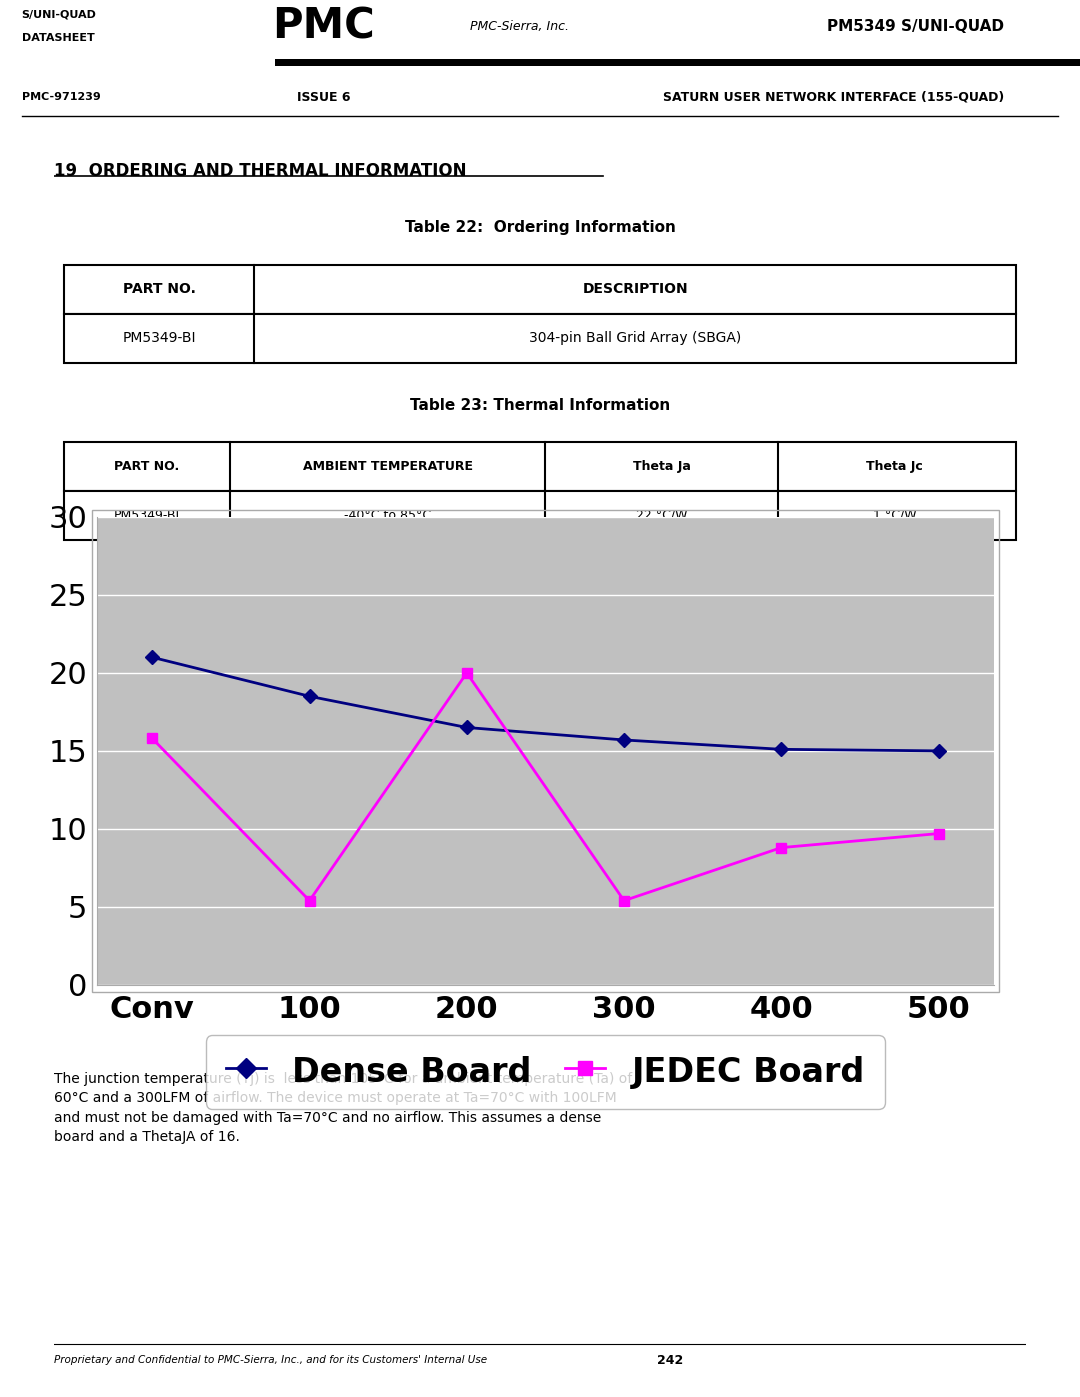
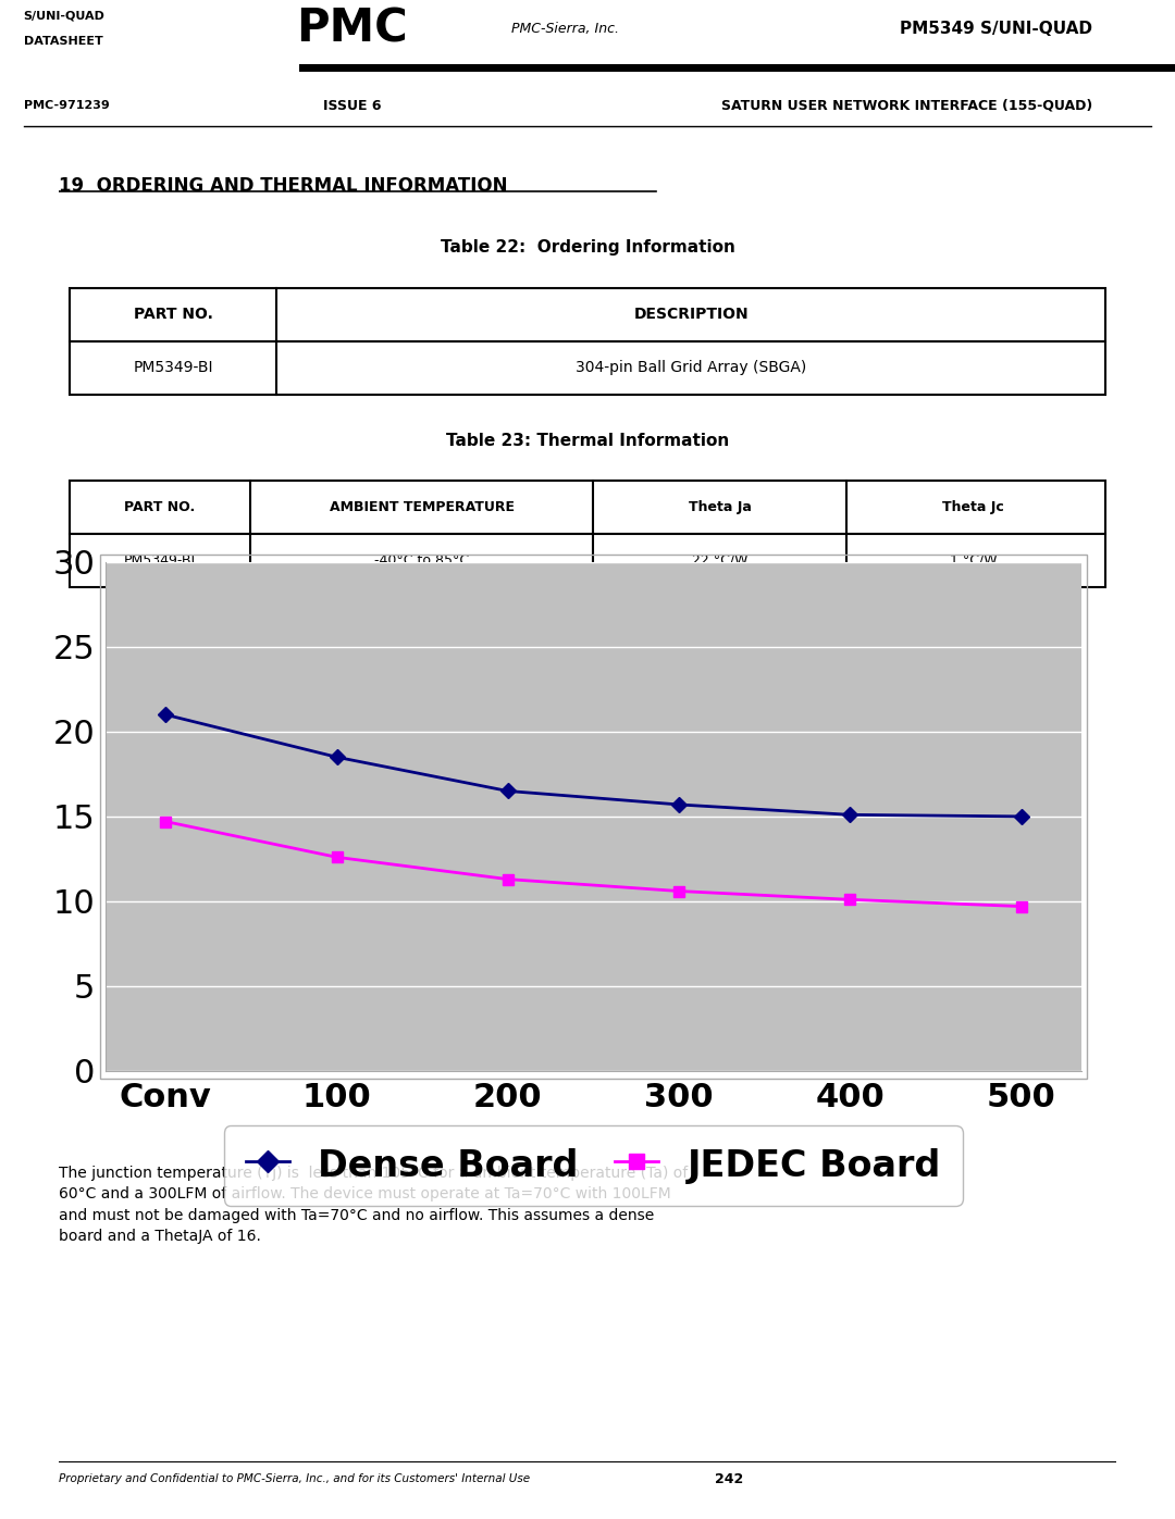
JEDEC Board/Conv: 15.8 -> 14.7
JEDEC Board/100: 5.4 -> 12.6
JEDEC Board/200: 20.0 -> 11.3
JEDEC Board/300: 5.4 -> 10.6
JEDEC Board/400: 8.8 -> 10.1
